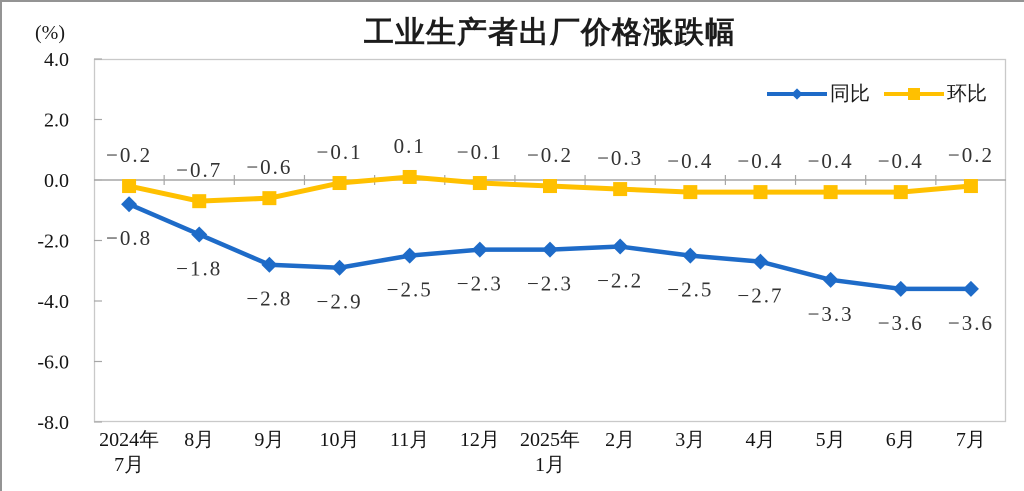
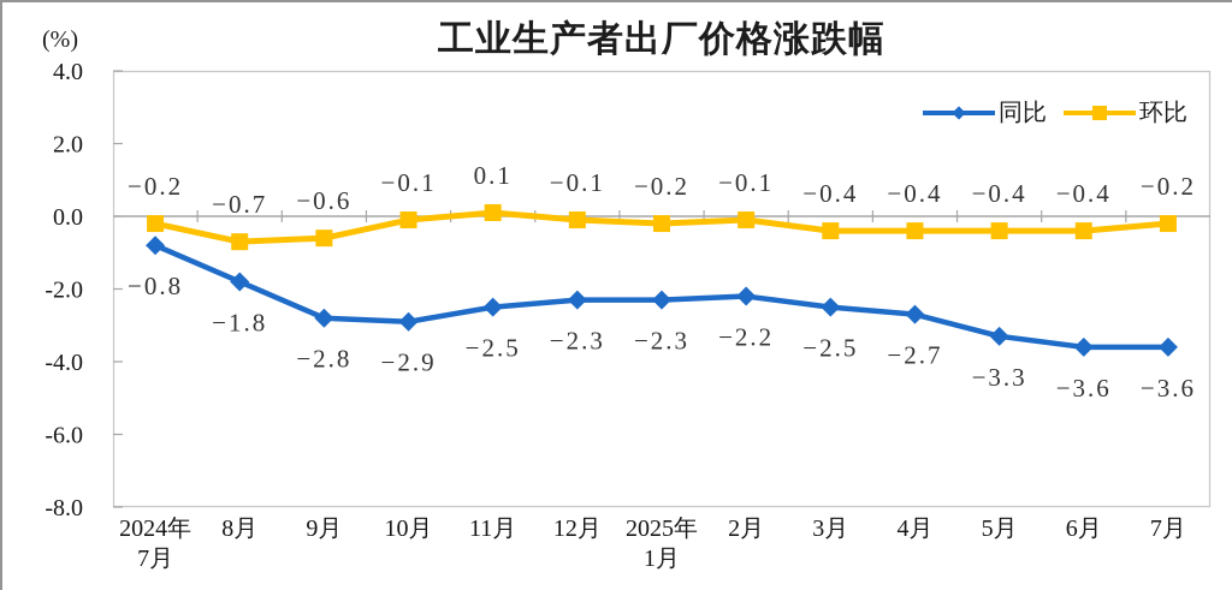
环比/2月: −0.3 -> −0.1
